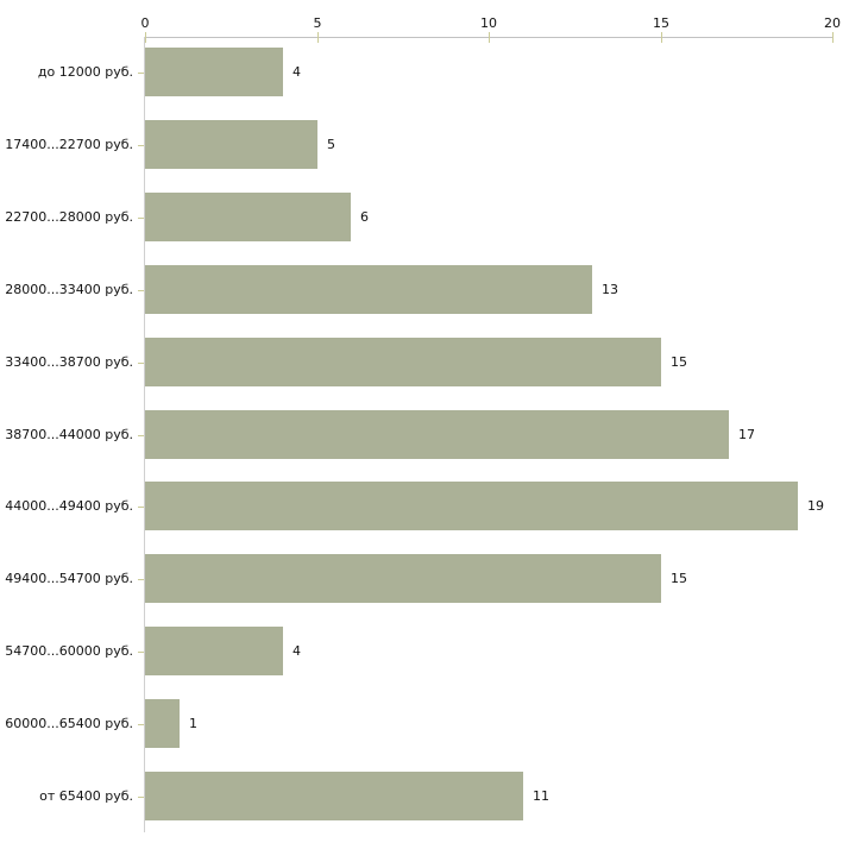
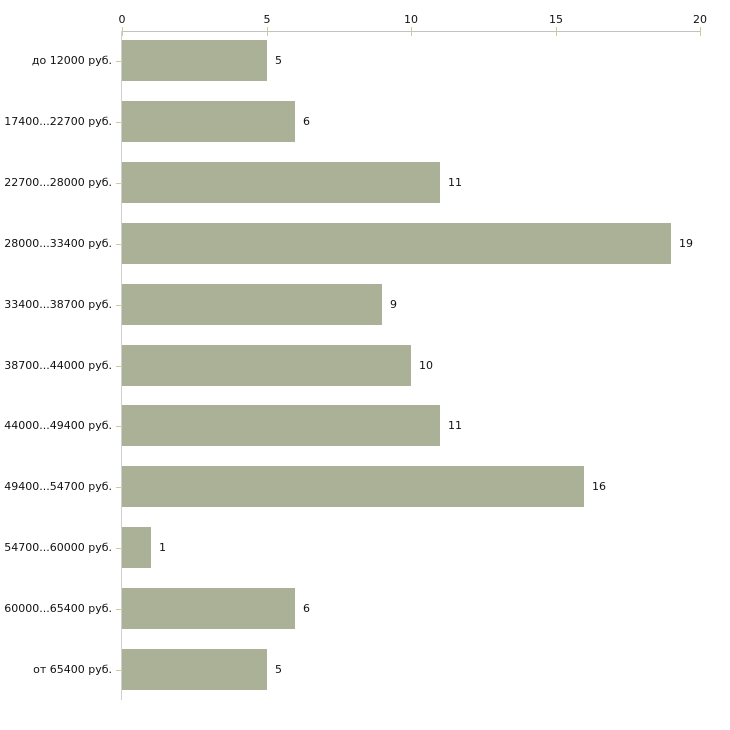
до 12000 руб.: 4 -> 5
17400...22700 руб.: 5 -> 6
22700...28000 руб.: 6 -> 11
28000...33400 руб.: 13 -> 19
33400...38700 руб.: 15 -> 9
38700...44000 руб.: 17 -> 10
44000...49400 руб.: 19 -> 11
49400...54700 руб.: 15 -> 16
54700...60000 руб.: 4 -> 1
60000...65400 руб.: 1 -> 6
от 65400 руб.: 11 -> 5
